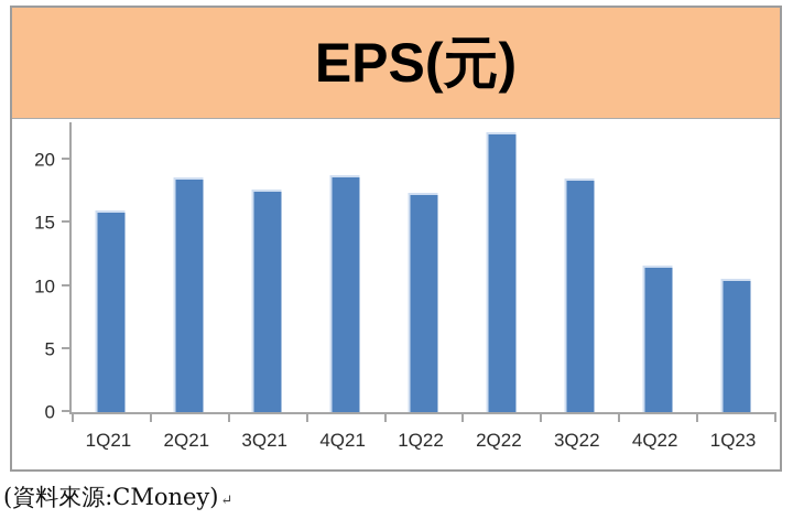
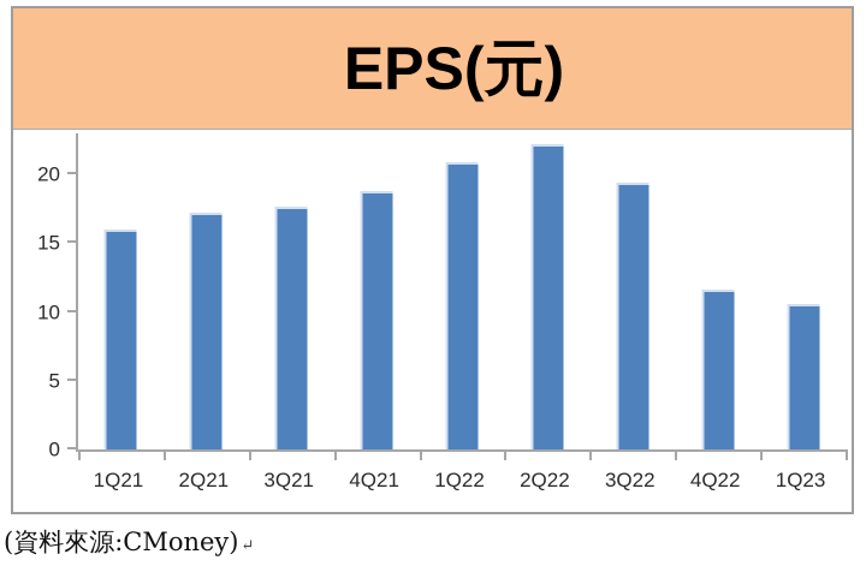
2Q21: 18.6 -> 17.2
1Q22: 17.4 -> 20.9
3Q22: 18.5 -> 19.4
